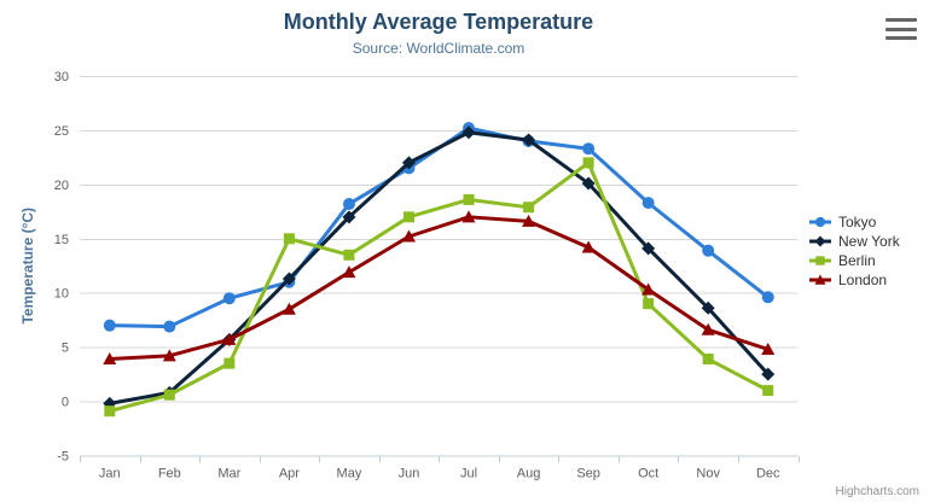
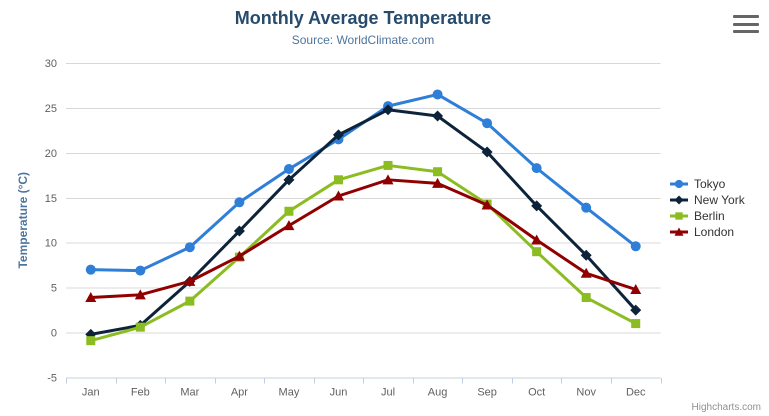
Tokyo/Apr: 11 -> 14
Berlin/Apr: 15 -> 8
Tokyo/Aug: 24 -> 26
Berlin/Sep: 22 -> 14
